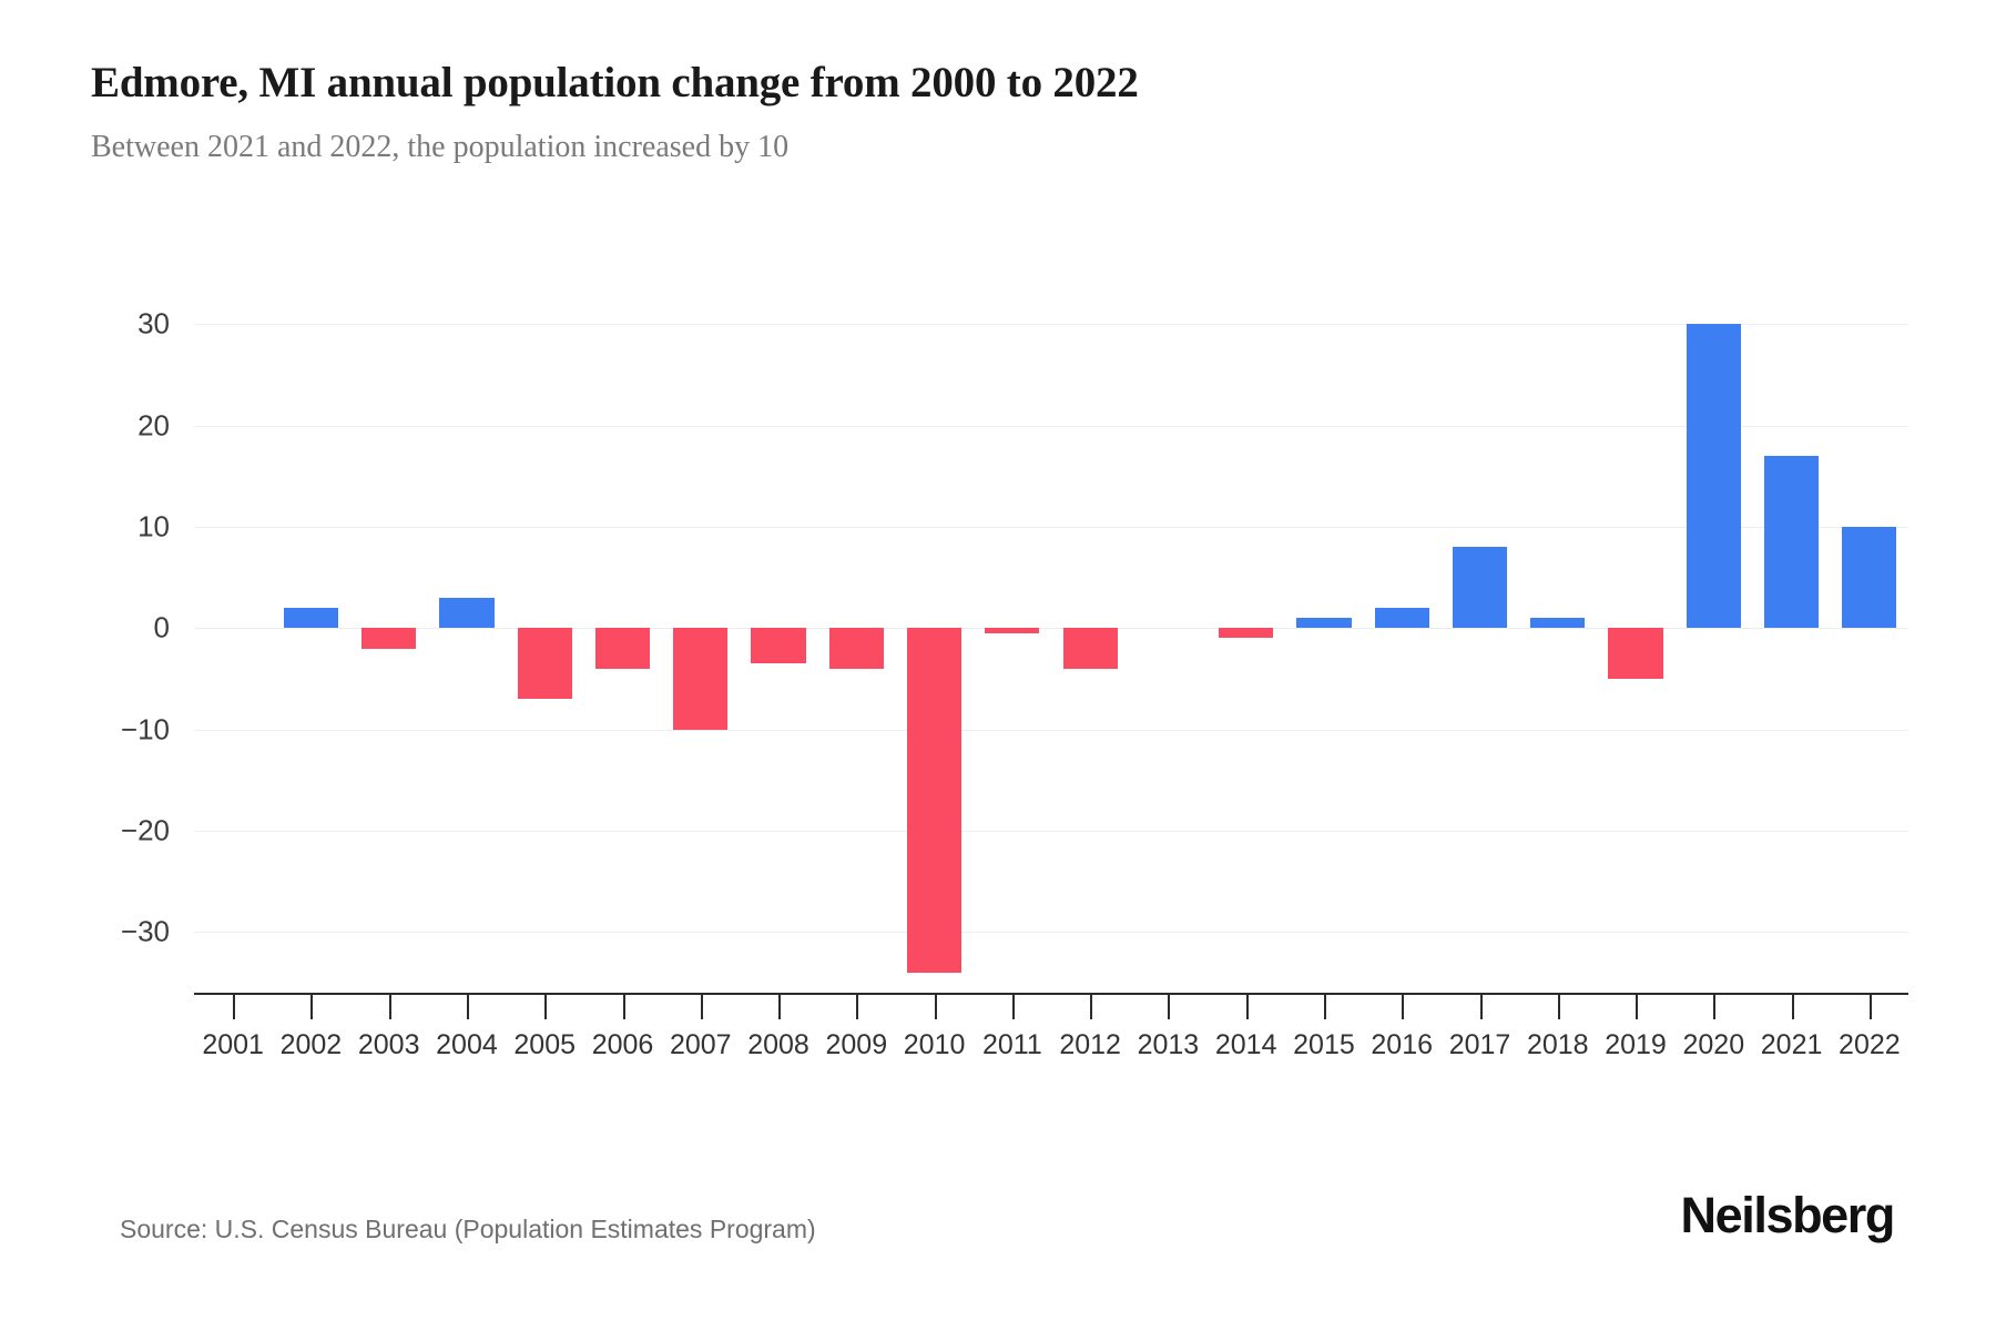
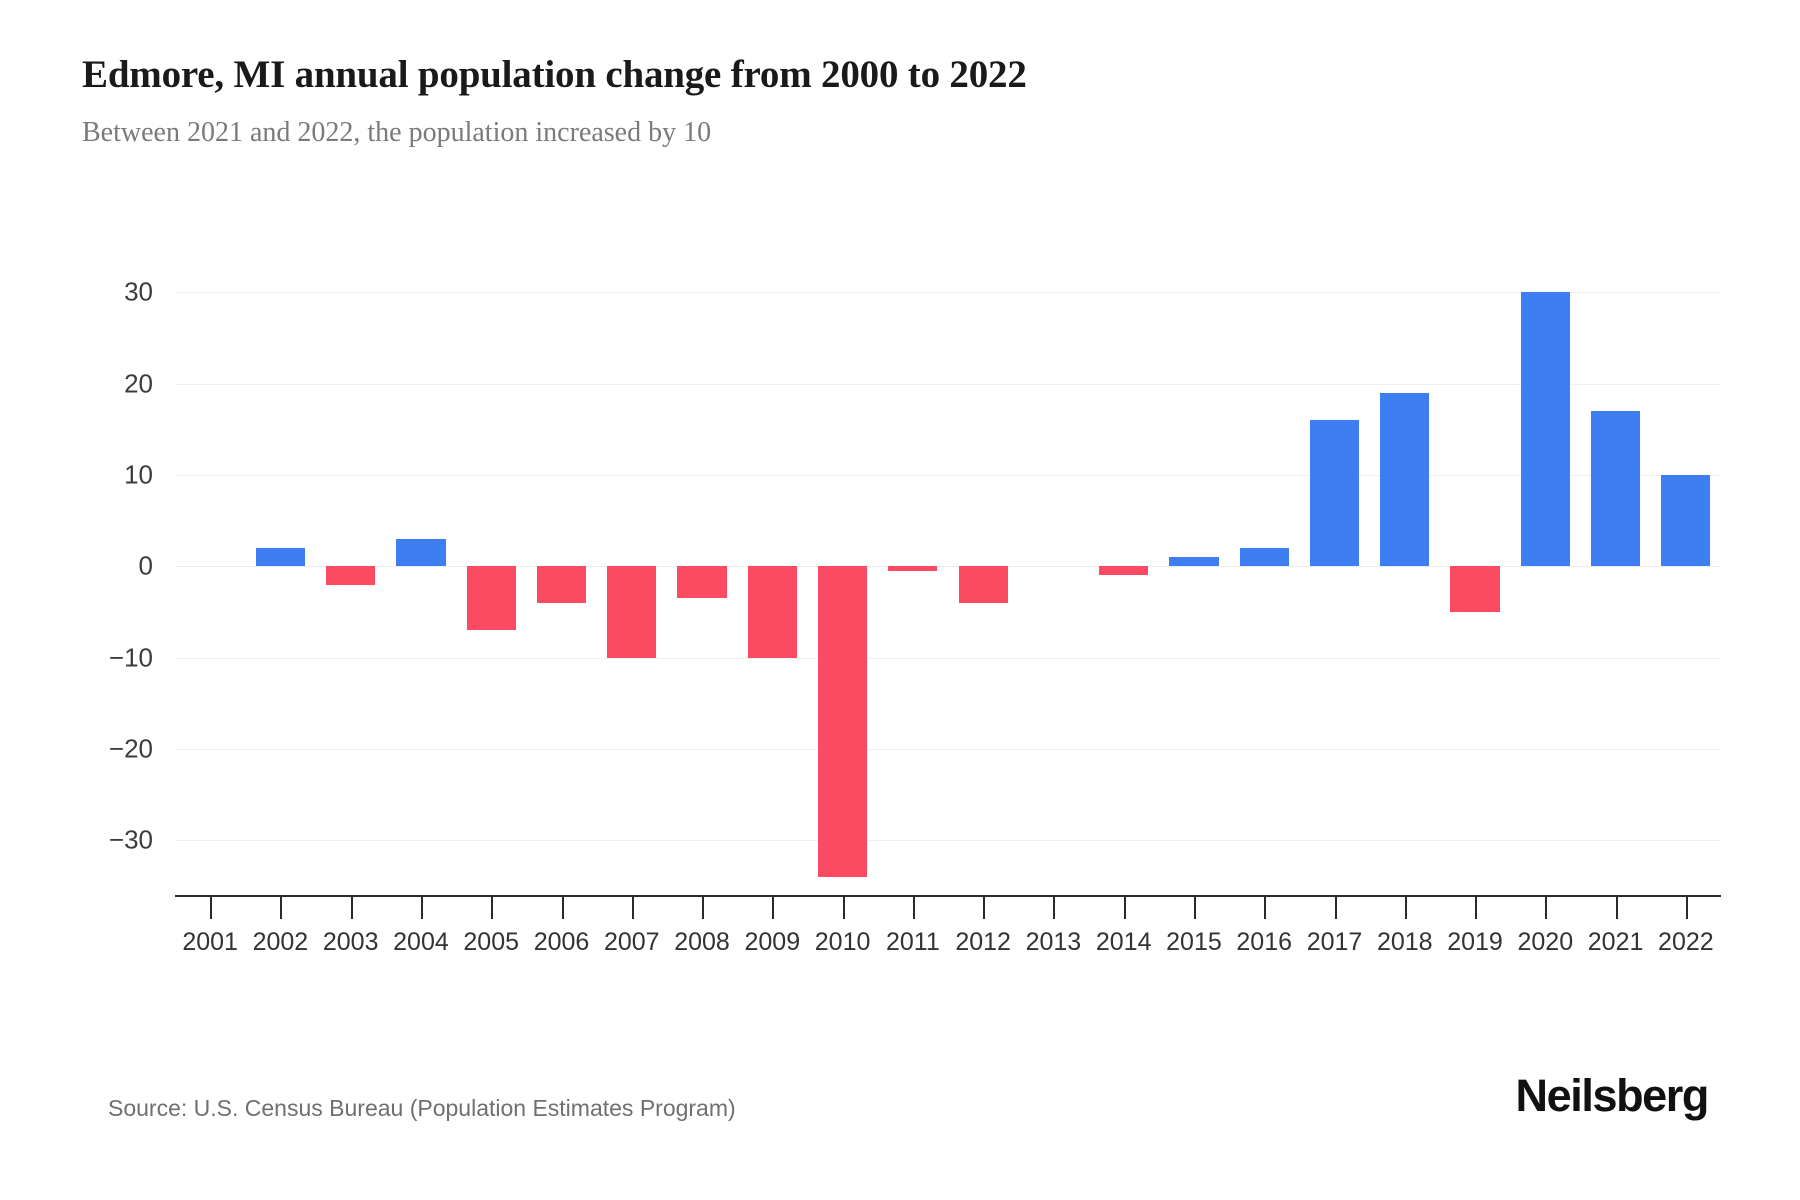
2009: -4 -> -10
2017: 8 -> 16
2018: 1 -> 19
